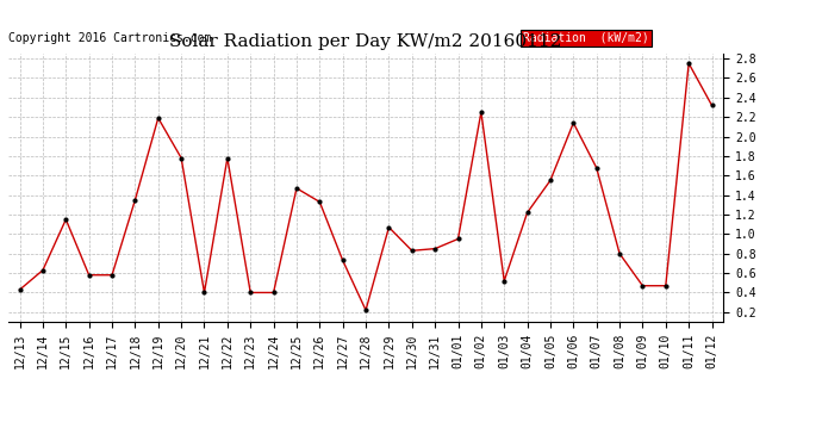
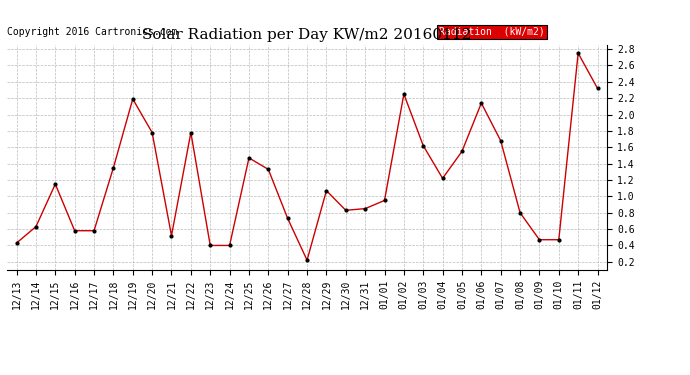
12/21: 0.40 -> 0.52
01/03: 0.52 -> 1.62
